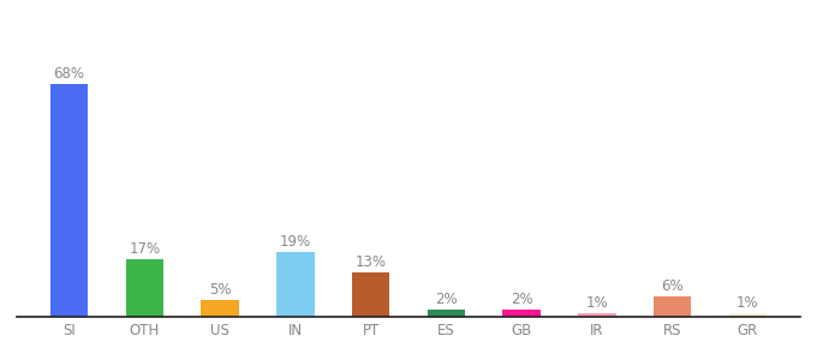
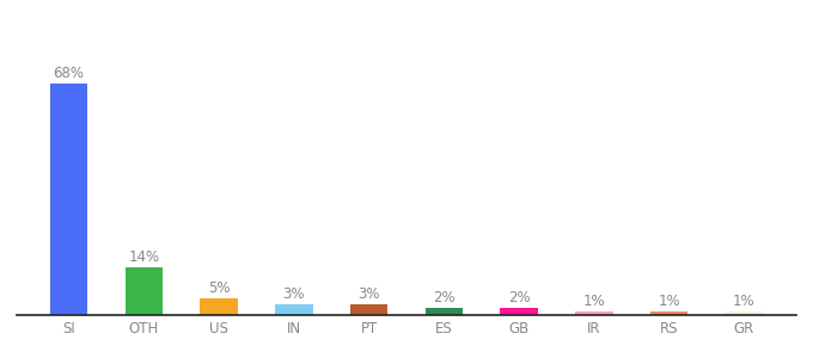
OTH: 17% -> 14%
IN: 19% -> 3%
PT: 13% -> 3%
RS: 6% -> 1%
